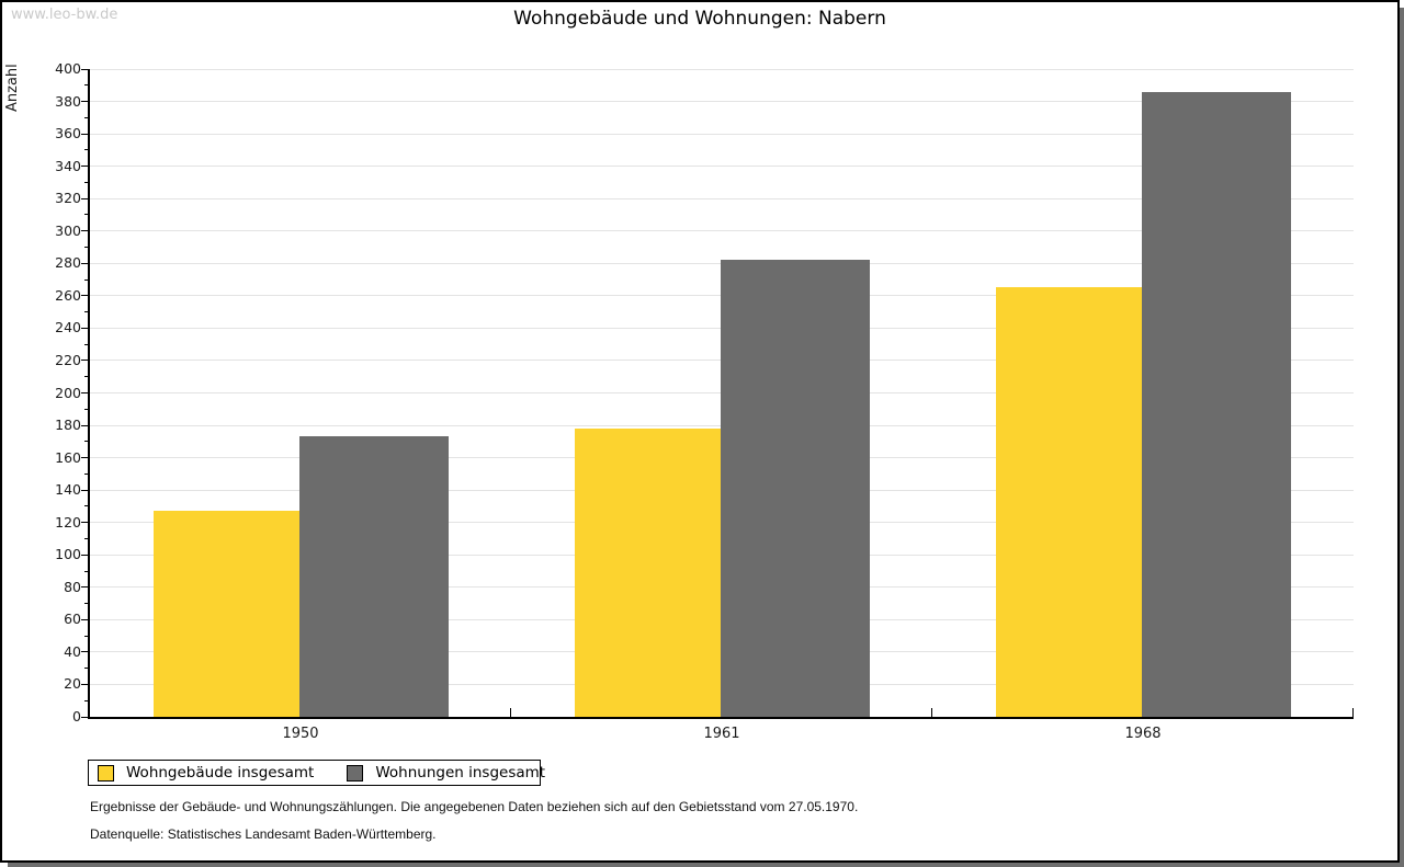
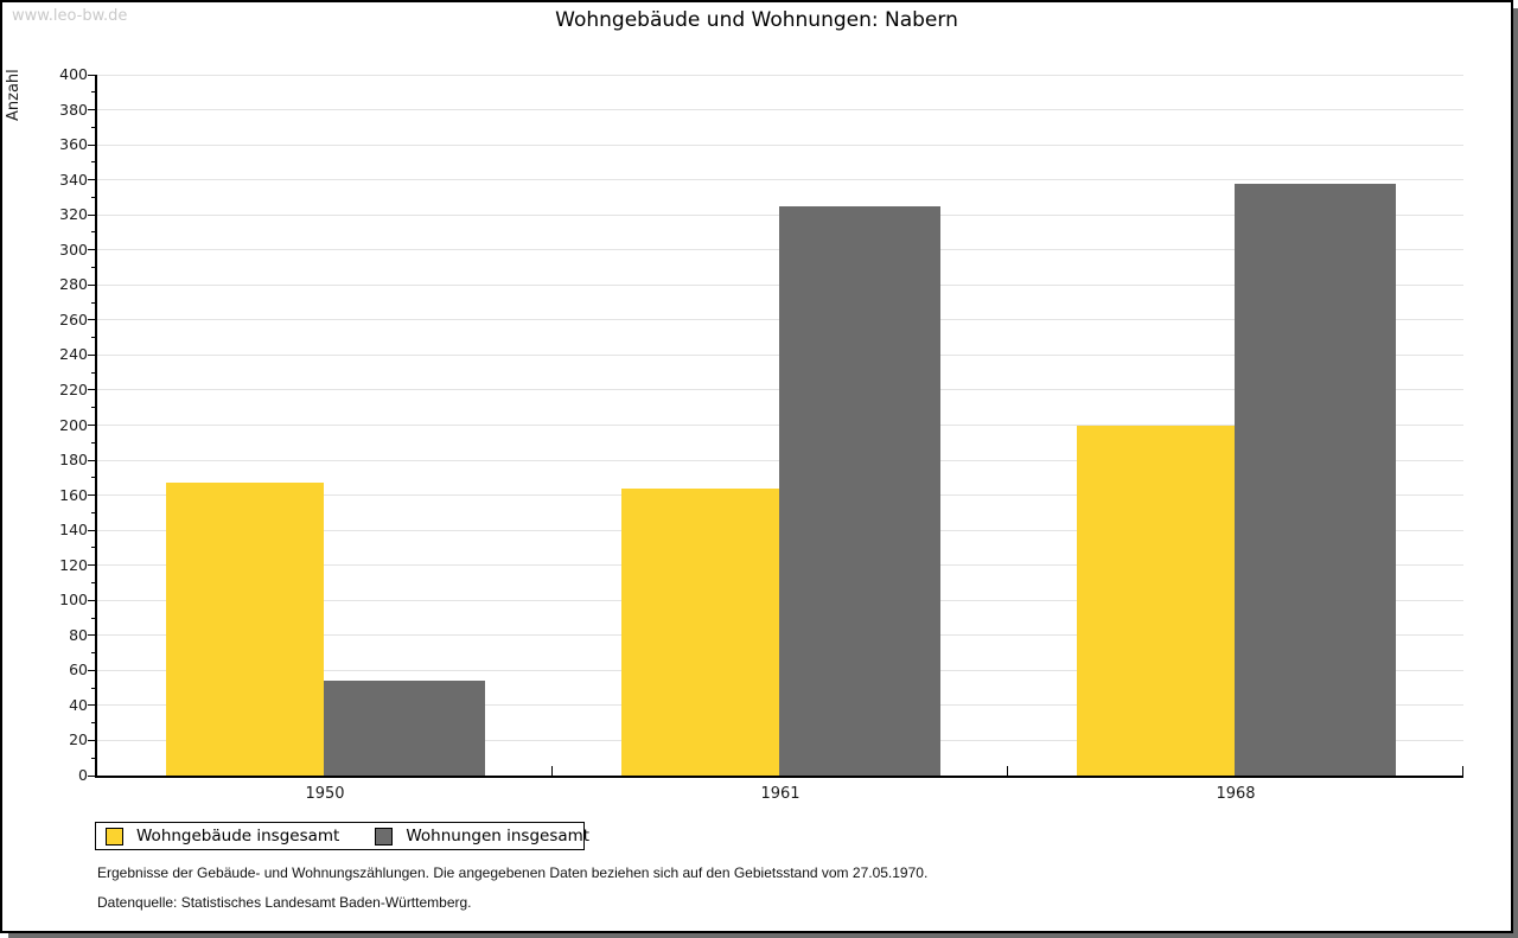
Wohngebäude insgesamt/1950: 127 -> 167
Wohnungen insgesamt/1950: 173 -> 54
Wohngebäude insgesamt/1961: 178 -> 164
Wohnungen insgesamt/1961: 282 -> 325
Wohngebäude insgesamt/1968: 265 -> 200
Wohnungen insgesamt/1968: 386 -> 338
